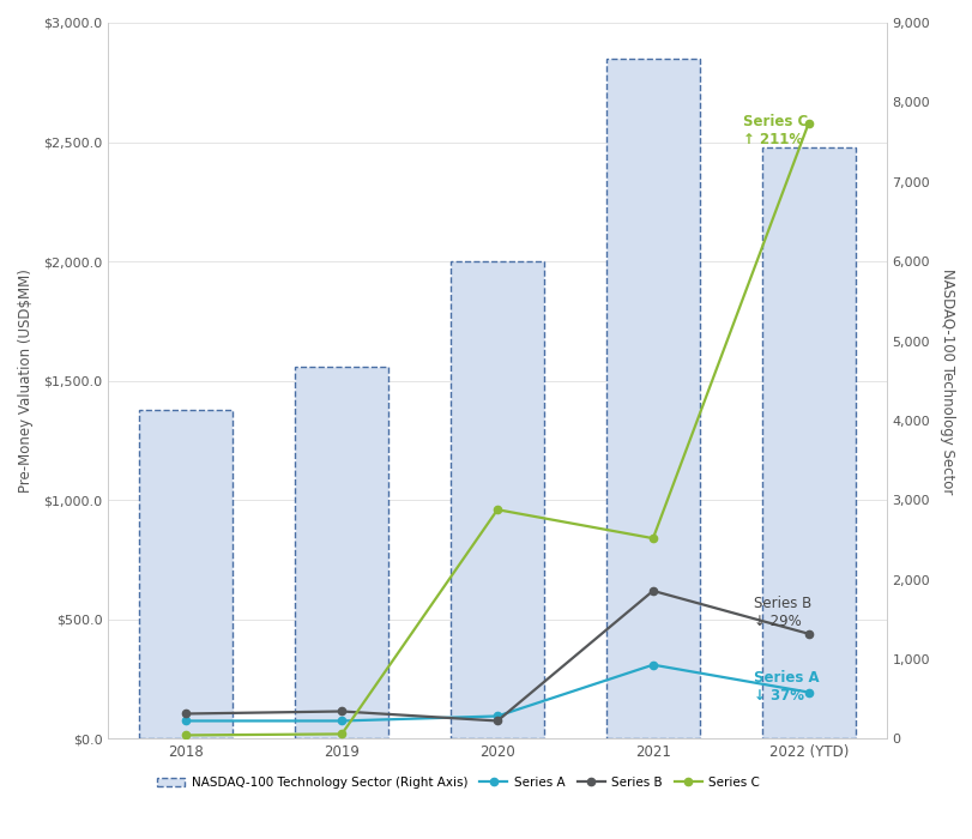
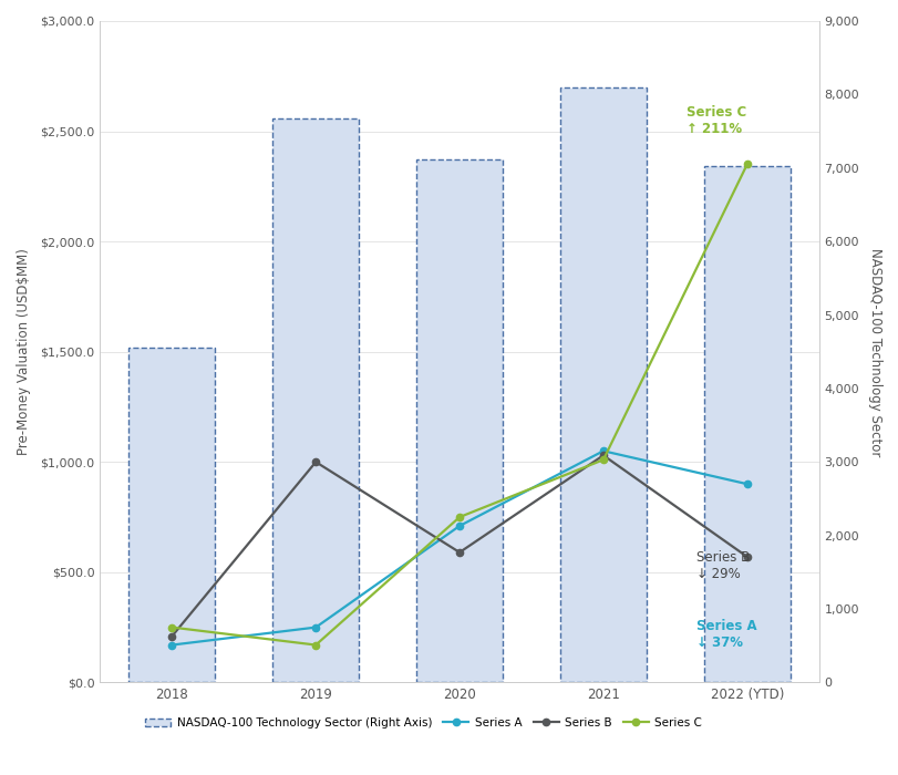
NASDAQ-100 Technology Sector (Right Axis)/2018: $1,380 -> $1,520
Series A/2018: $80 -> $170
Series B/2018: $100 -> $210
Series C/2018: $20 -> $250
NASDAQ-100 Technology Sector (Right Axis)/2019: $1,560 -> $2,560
Series A/2019: $80 -> $250
Series B/2019: $120 -> $1,000
Series C/2019: $20 -> $170
NASDAQ-100 Technology Sector (Right Axis)/2020: $2,000 -> $2,370
Series A/2020: $100 -> $710
Series B/2020: $80 -> $590
Series C/2020: $960 -> $750
NASDAQ-100 Technology Sector (Right Axis)/2021: $2,850 -> $2,700
Series A/2021: $310 -> $1,050
Series B/2021: $620 -> $1,030
Series C/2021: $840 -> $1,010
NASDAQ-100 Technology Sector (Right Axis)/2022 (YTD): $2,480 -> $2,340
Series A/2022 (YTD): $200 -> $900
Series B/2022 (YTD): $440 -> $570
Series C/2022 (YTD): $2,580 -> $2,350
